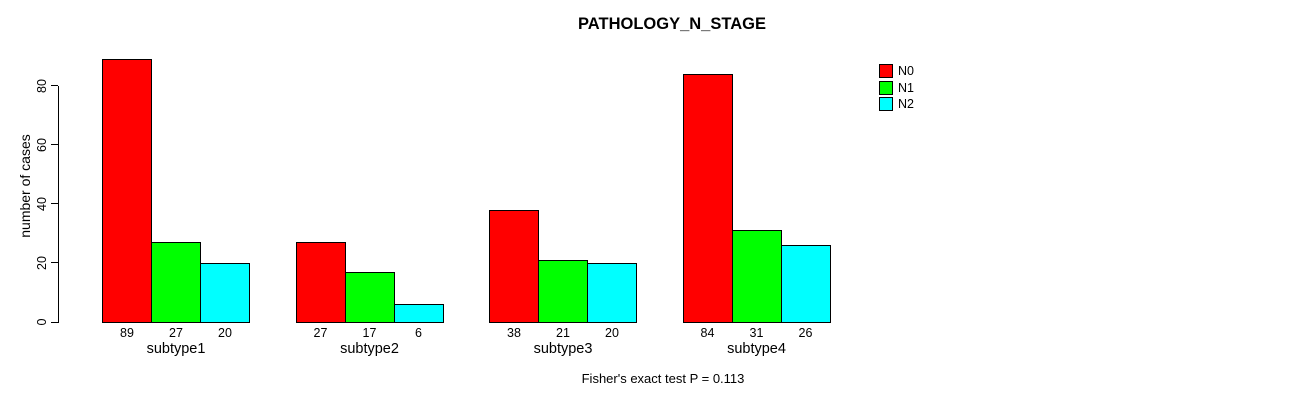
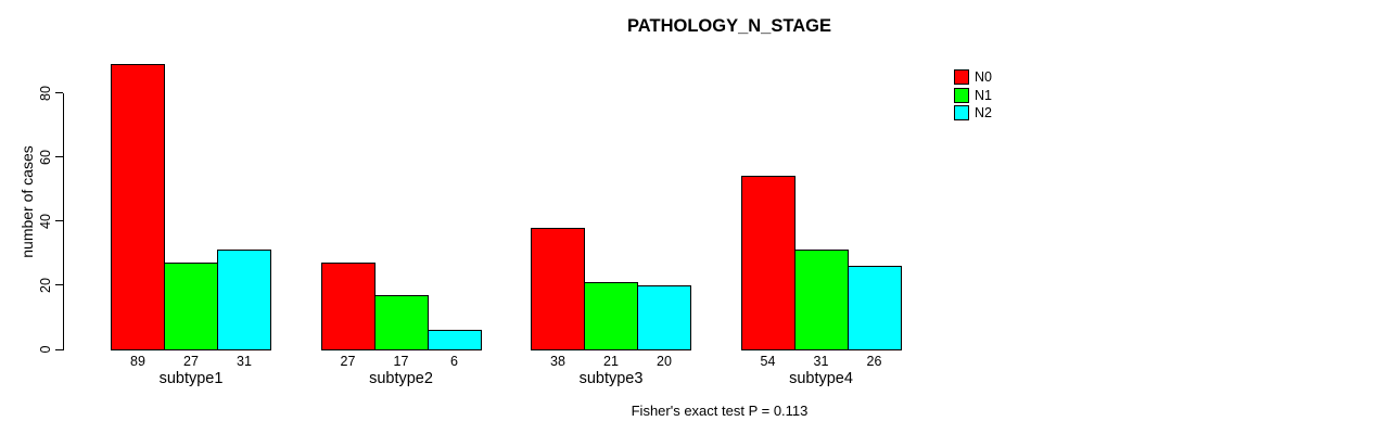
N2/subtype1: 20 -> 31
N0/subtype4: 84 -> 54
